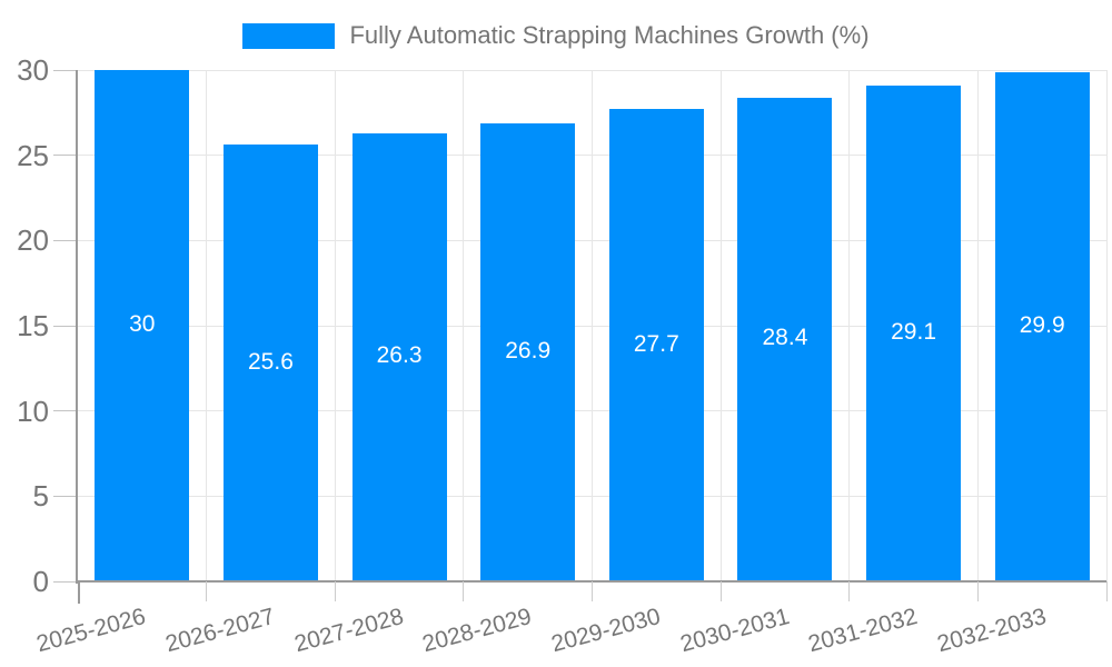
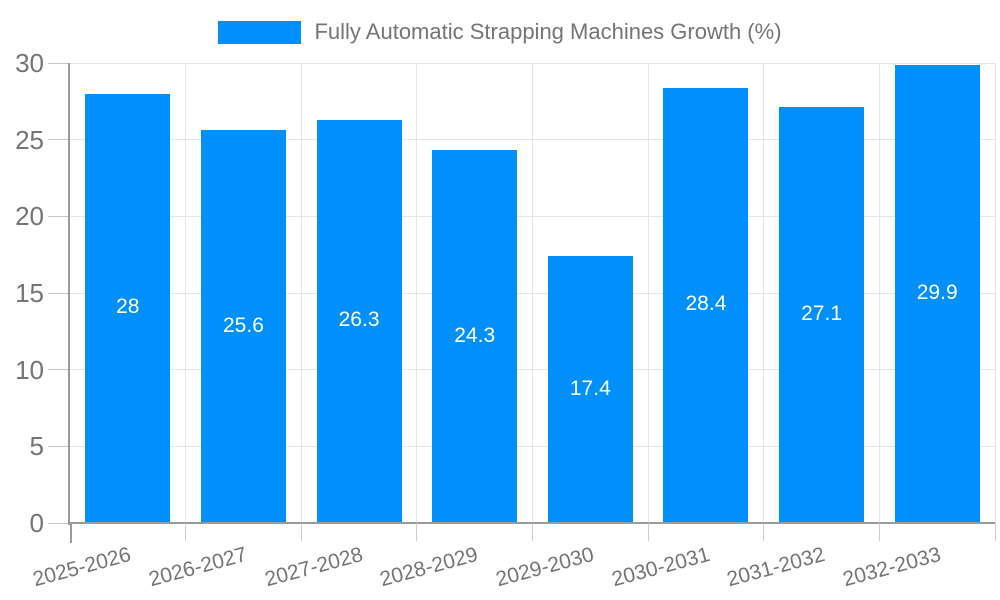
2025-2026: 30 -> 28
2028-2029: 26.9 -> 24.3
2029-2030: 27.7 -> 17.4
2031-2032: 29.1 -> 27.1
